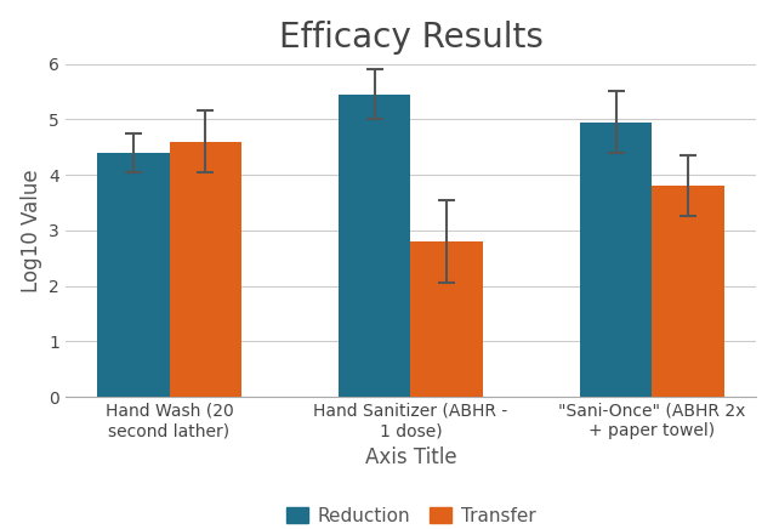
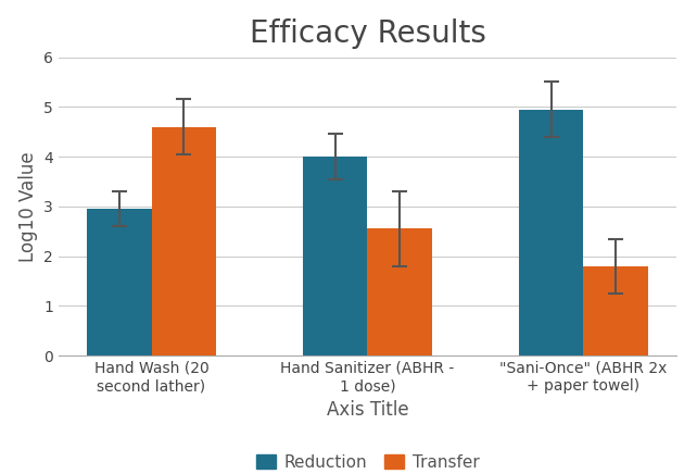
Reduction/Hand Wash (20 second lather): 4.40 -> 2.95
Reduction/Hand Sanitizer (ABHR - 1 dose): 5.45 -> 4.00
Transfer/Hand Sanitizer (ABHR - 1 dose): 2.80 -> 2.55
Transfer/"Sani-Once" (ABHR 2x + paper towel): 3.80 -> 1.80
